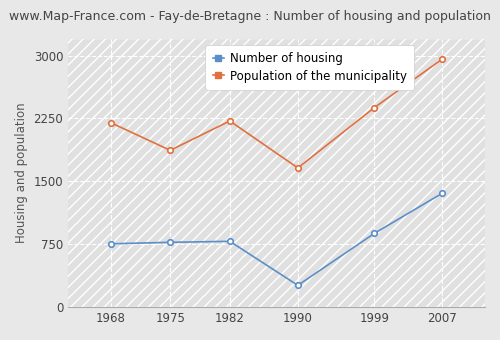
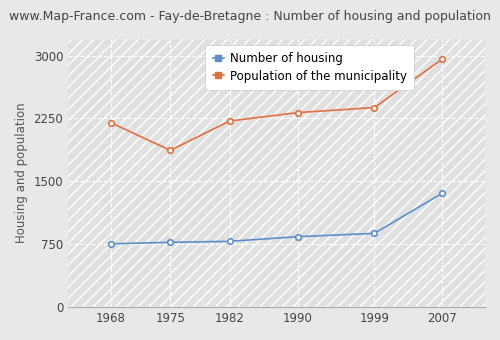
Number of housing/1990: 260 -> 840
Population of the municipality/1990: 1660 -> 2320
